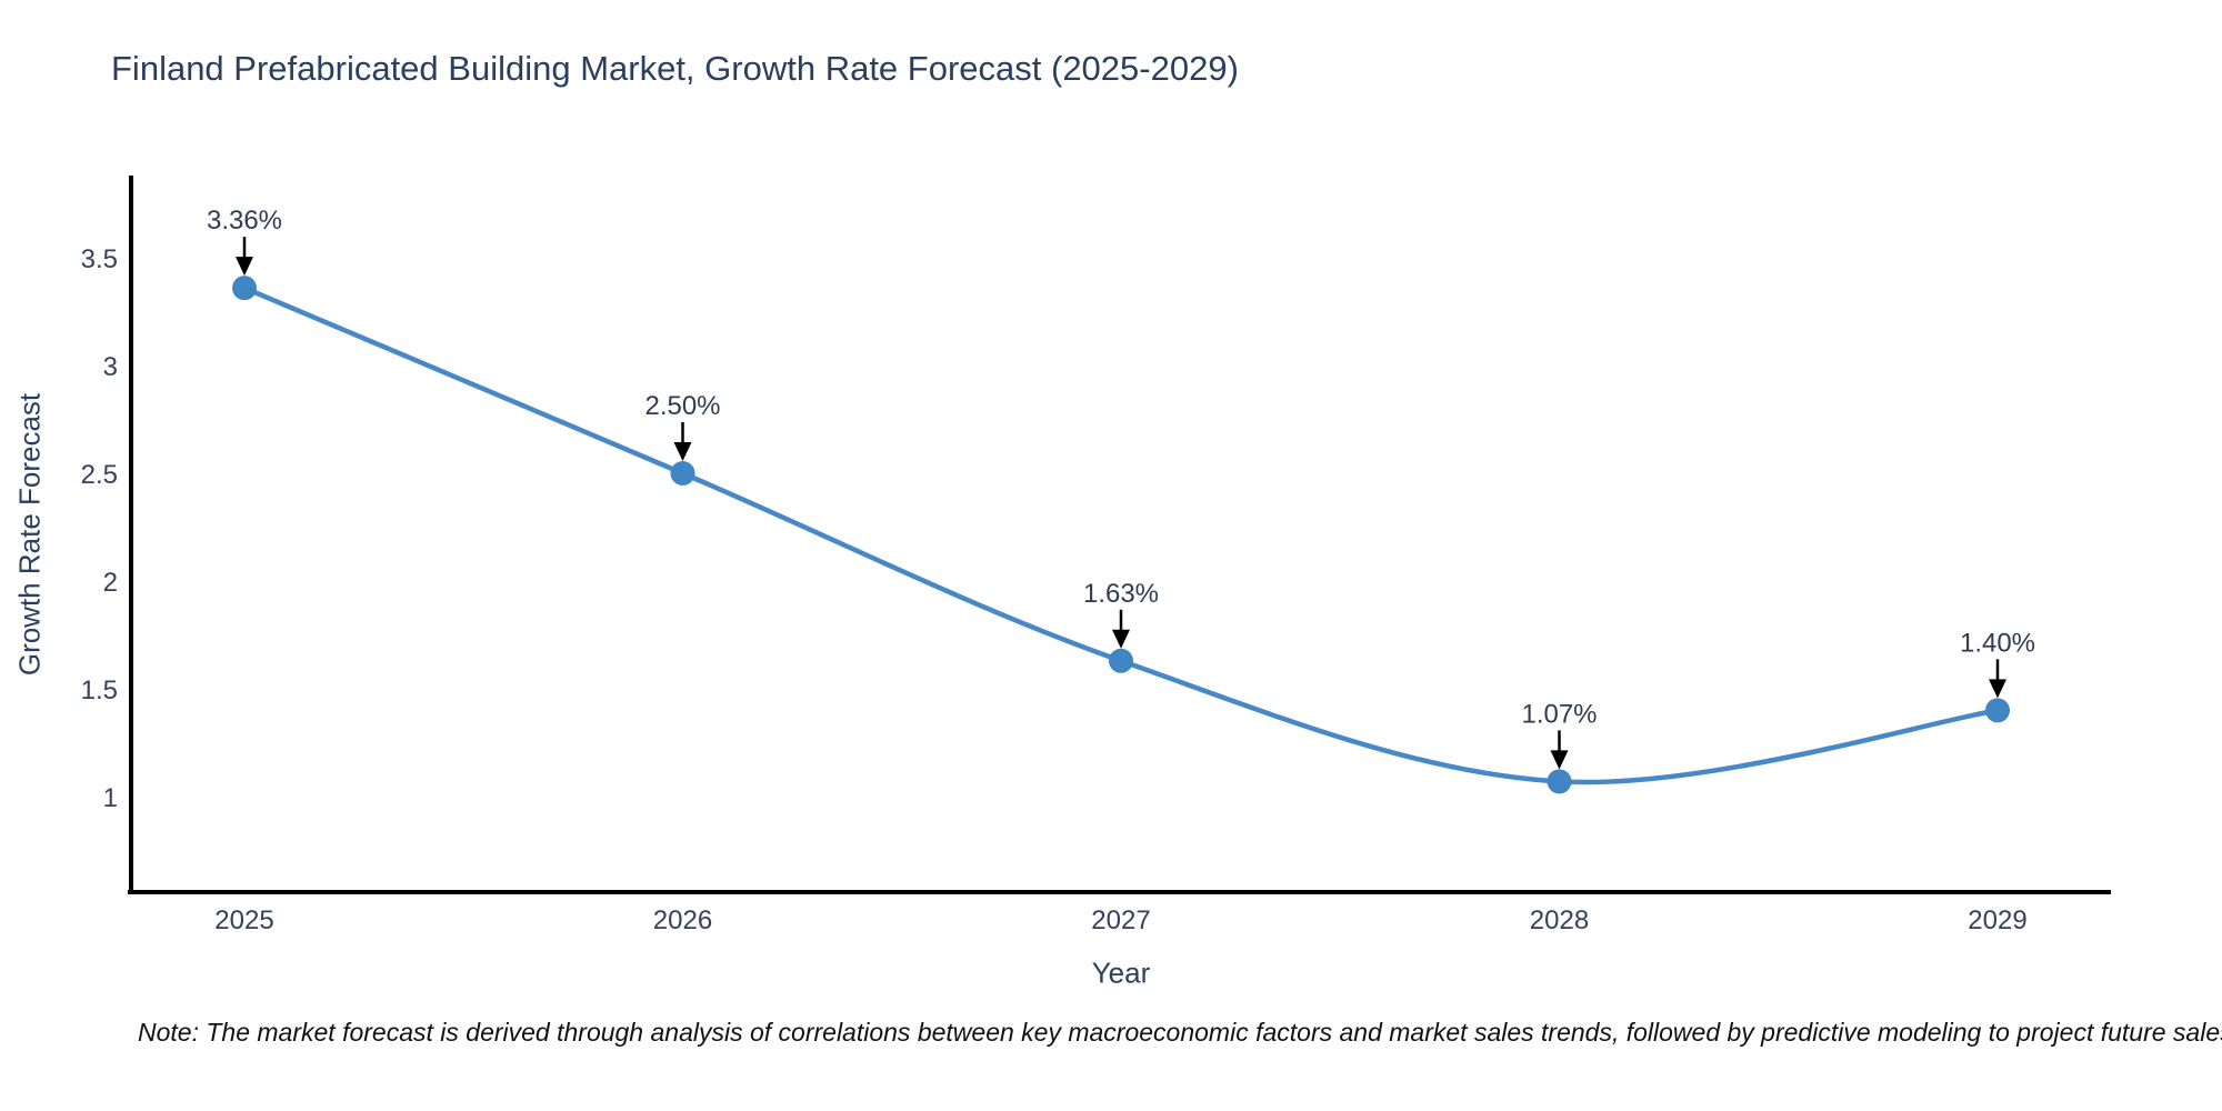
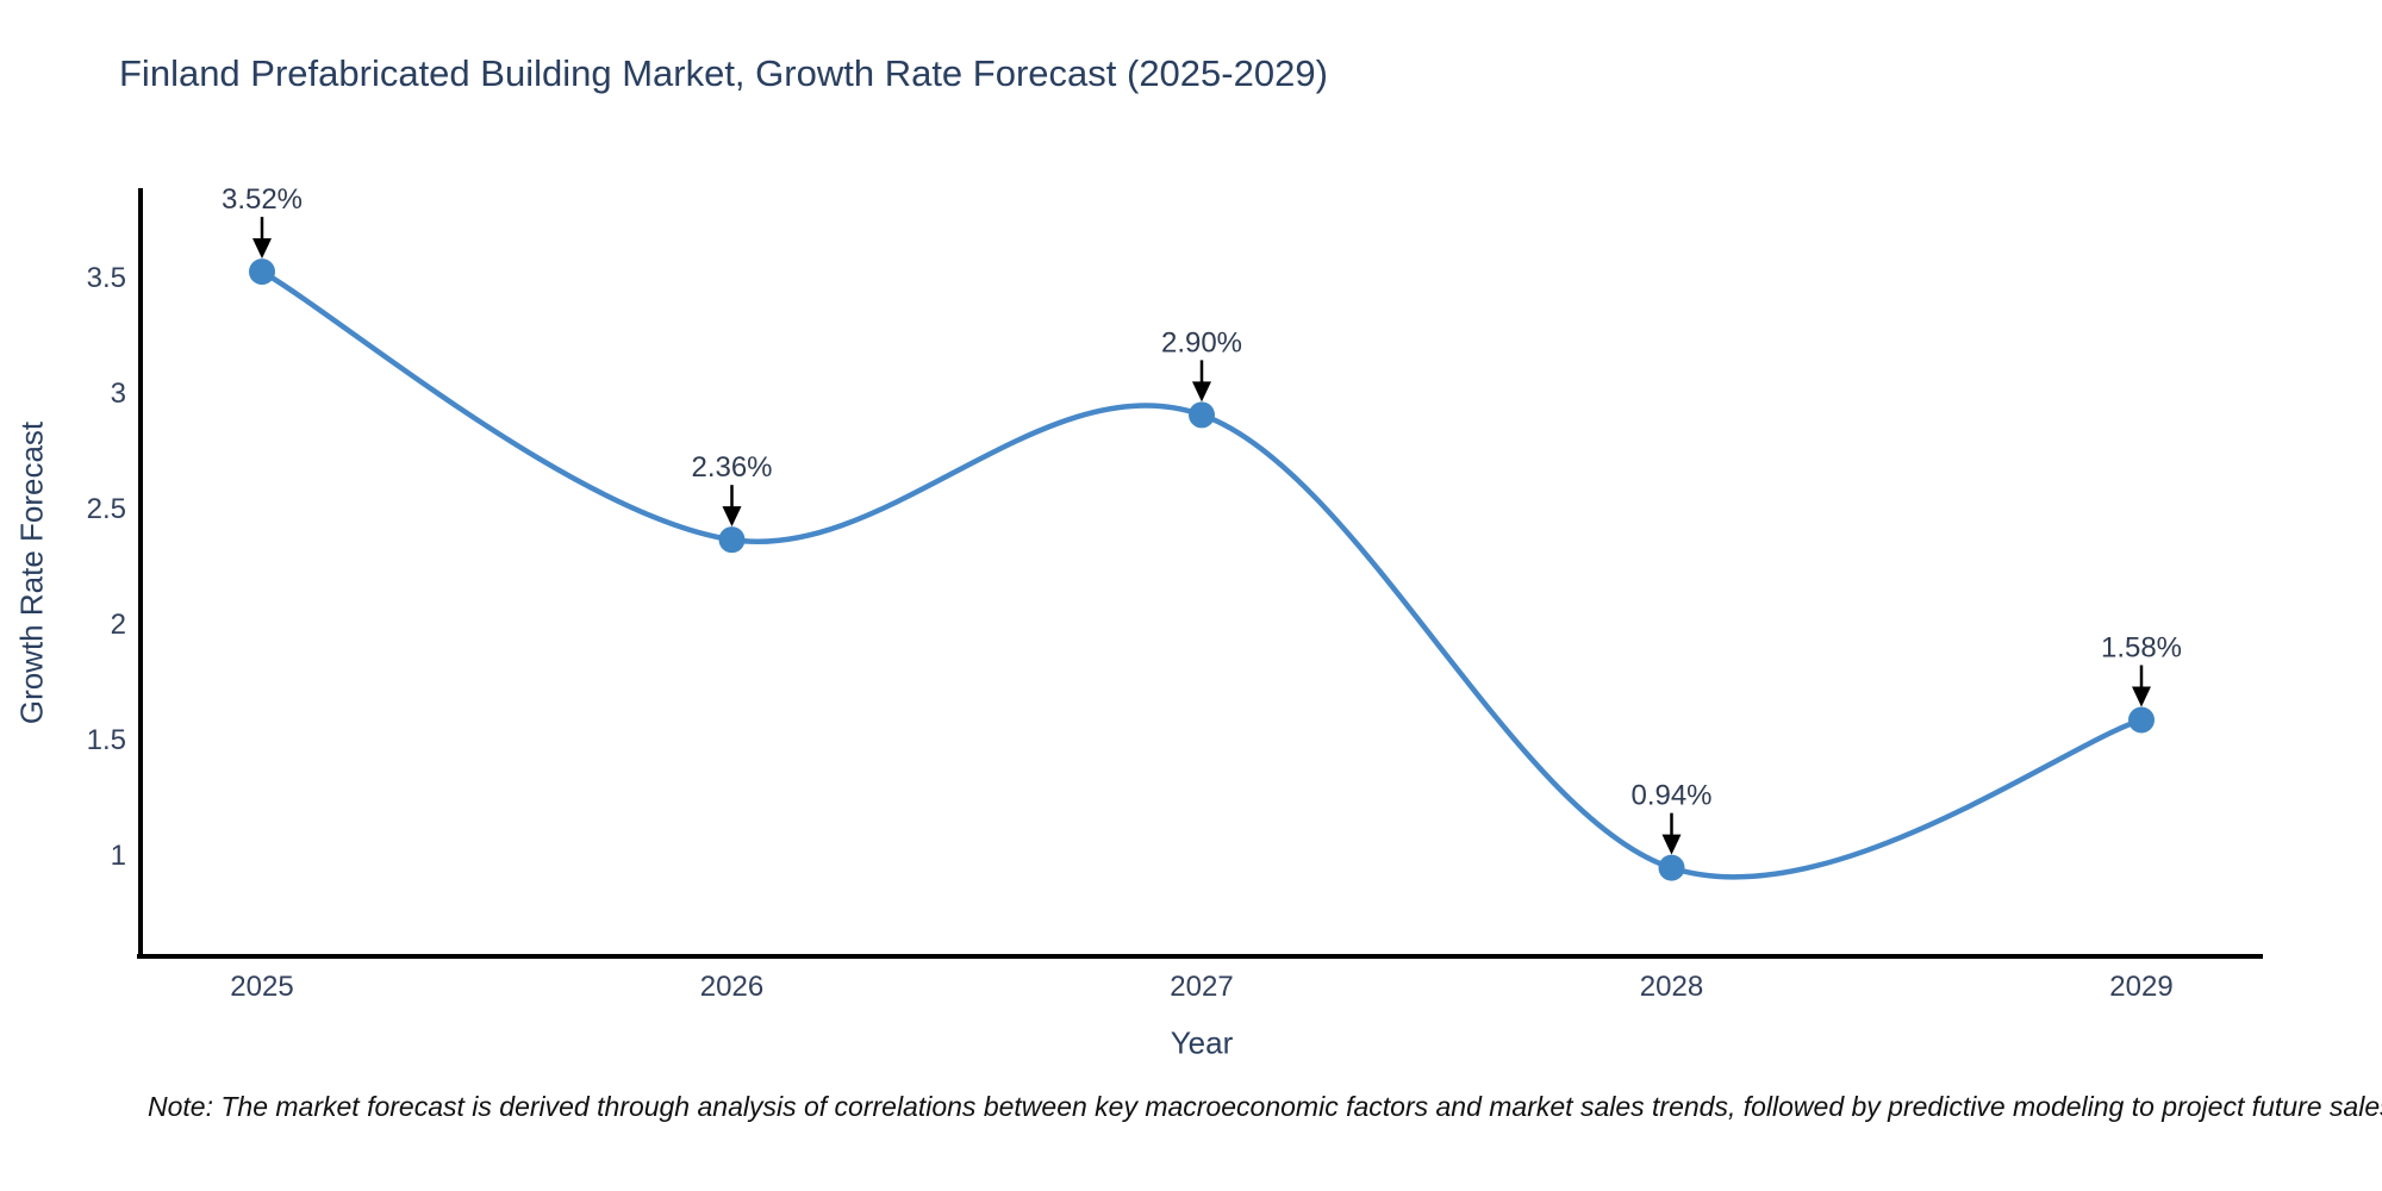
2025: 3.36% -> 3.52%
2026: 2.50% -> 2.36%
2027: 1.63% -> 2.90%
2028: 1.07% -> 0.94%
2029: 1.40% -> 1.58%
